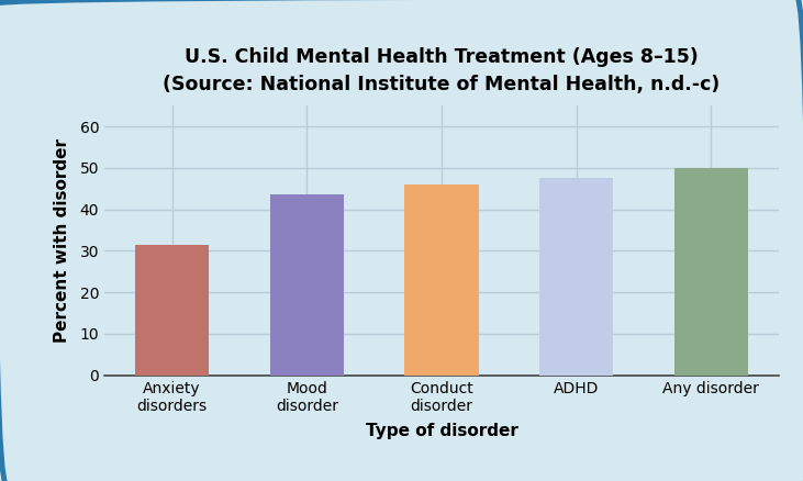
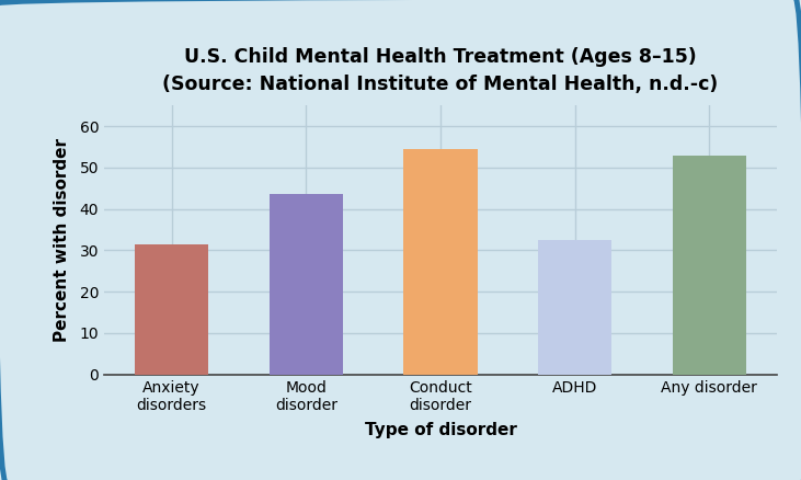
Conduct disorder: 46.0 -> 54.5
ADHD: 47.5 -> 32.5
Any disorder: 50.0 -> 53.0
